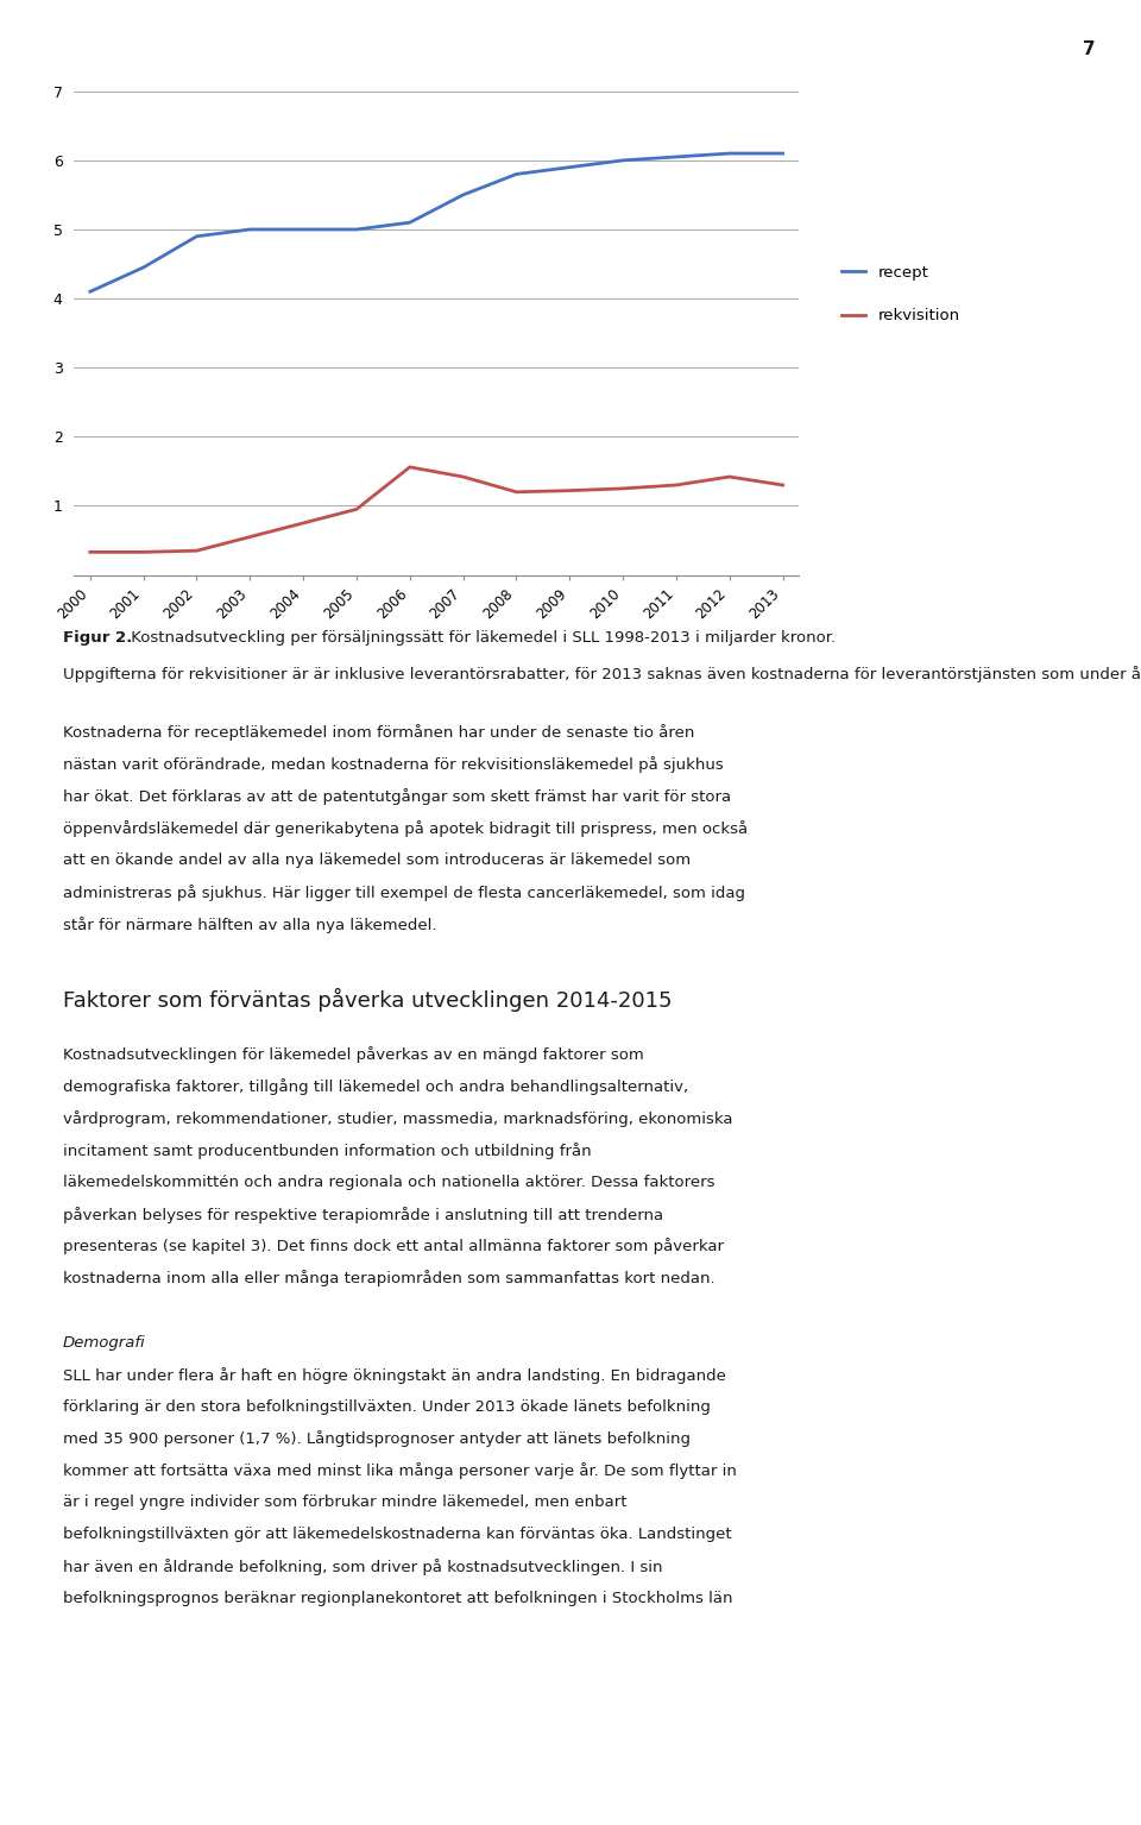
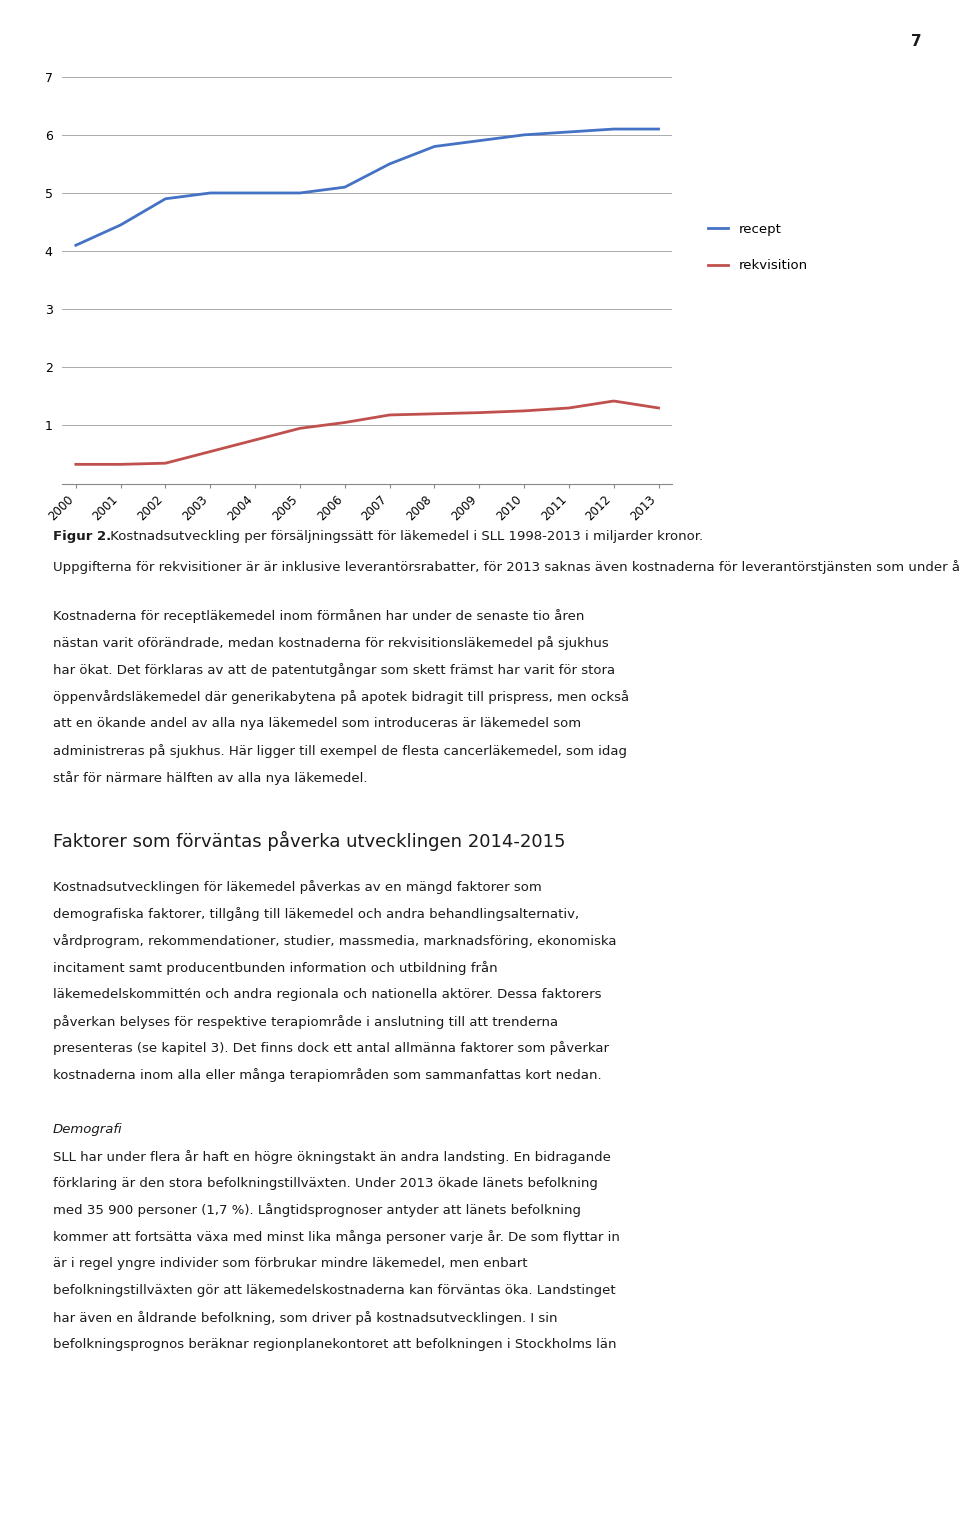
rekvisition/2006: 1.56 -> 1.05
rekvisition/2007: 1.42 -> 1.18
